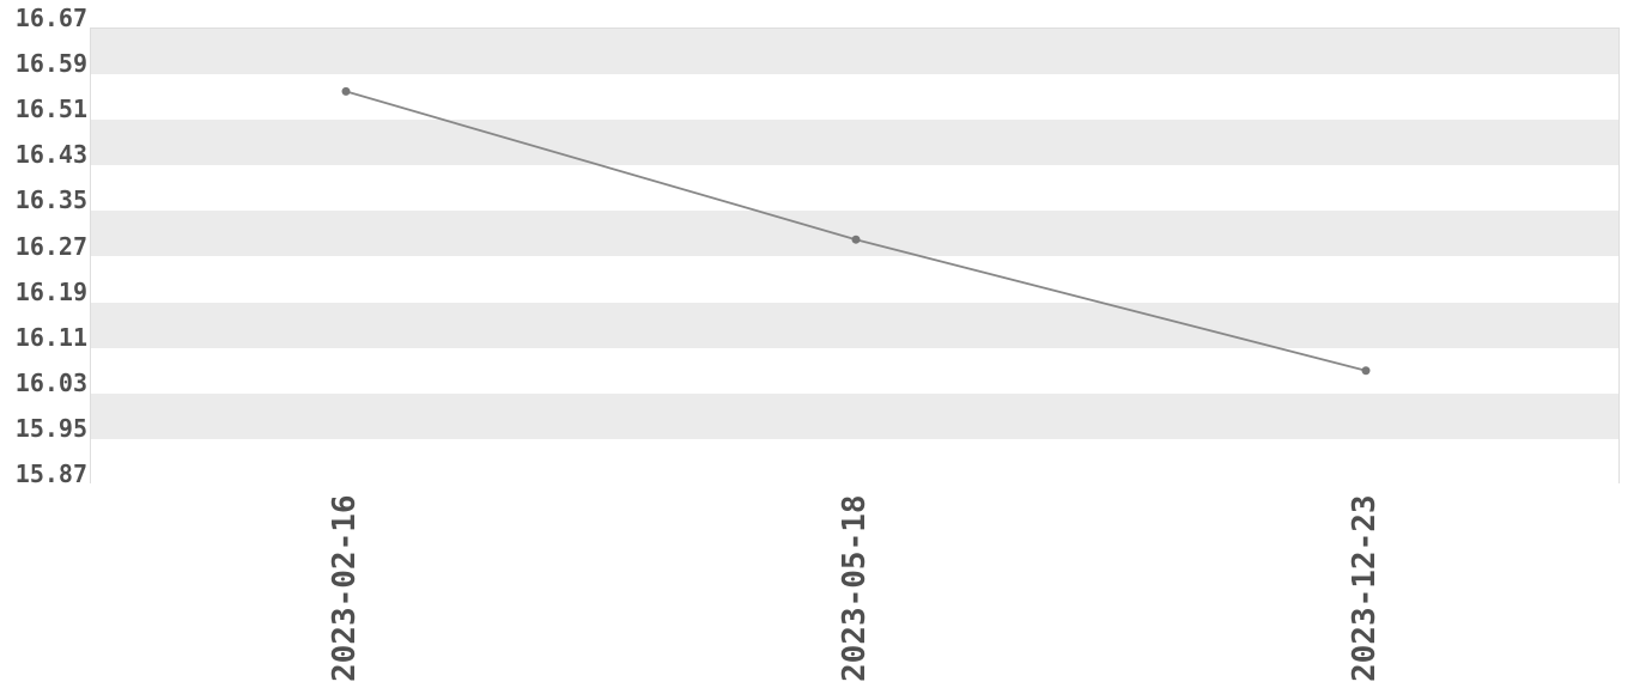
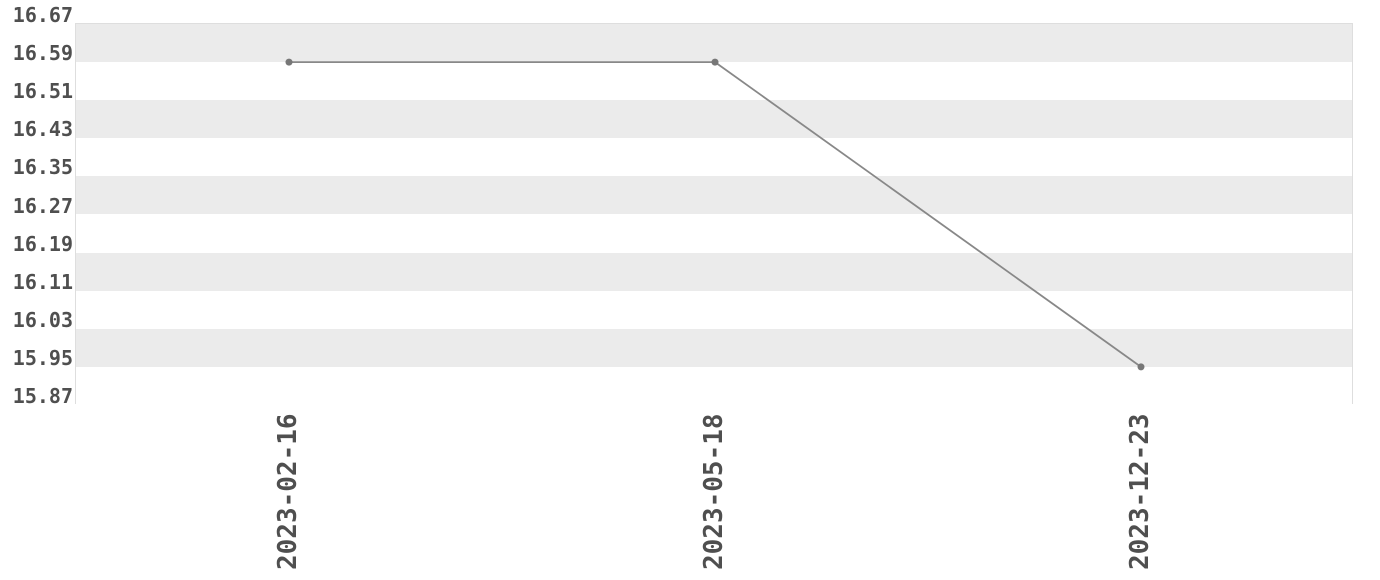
2023-02-16: 16.56 -> 16.59
2023-05-18: 16.30 -> 16.59
2023-12-23: 16.07 -> 15.95
